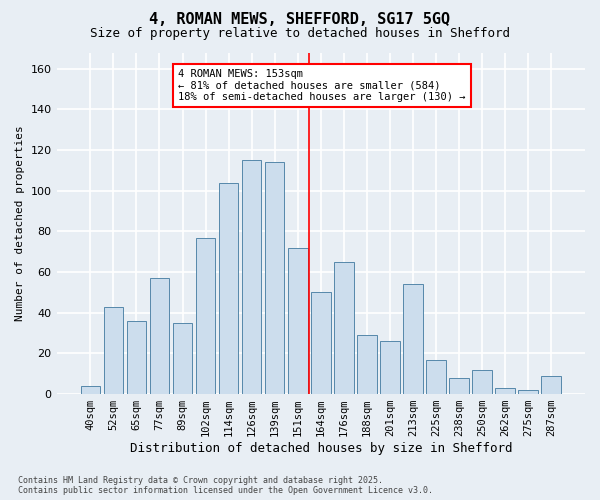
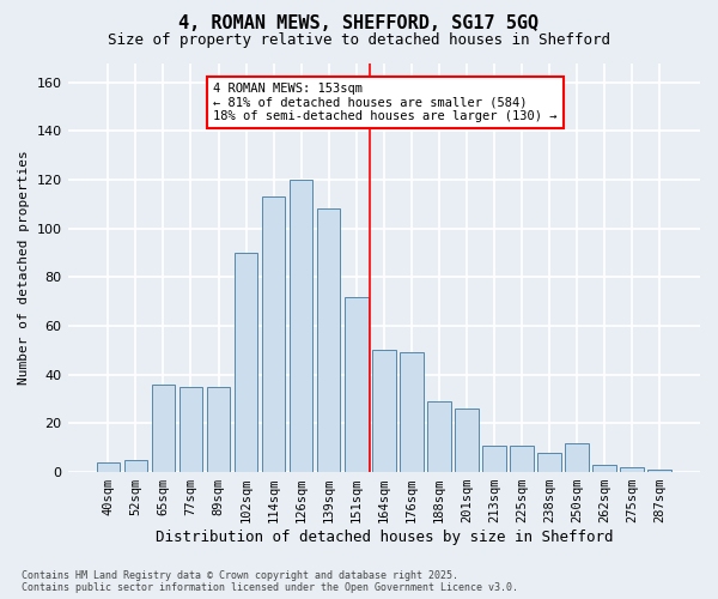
52sqm: 43 -> 5
77sqm: 57 -> 35
102sqm: 77 -> 90
114sqm: 104 -> 113
126sqm: 115 -> 120
139sqm: 114 -> 108
176sqm: 65 -> 49
213sqm: 54 -> 11
225sqm: 17 -> 11
287sqm: 9 -> 1
